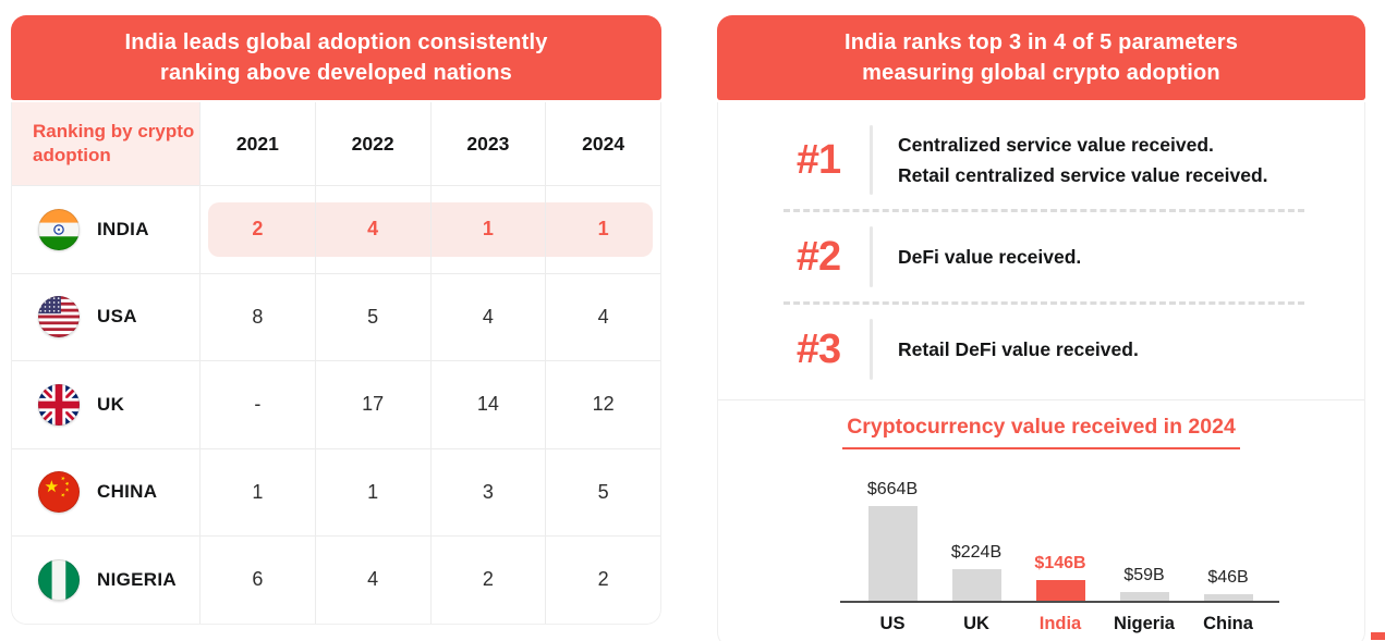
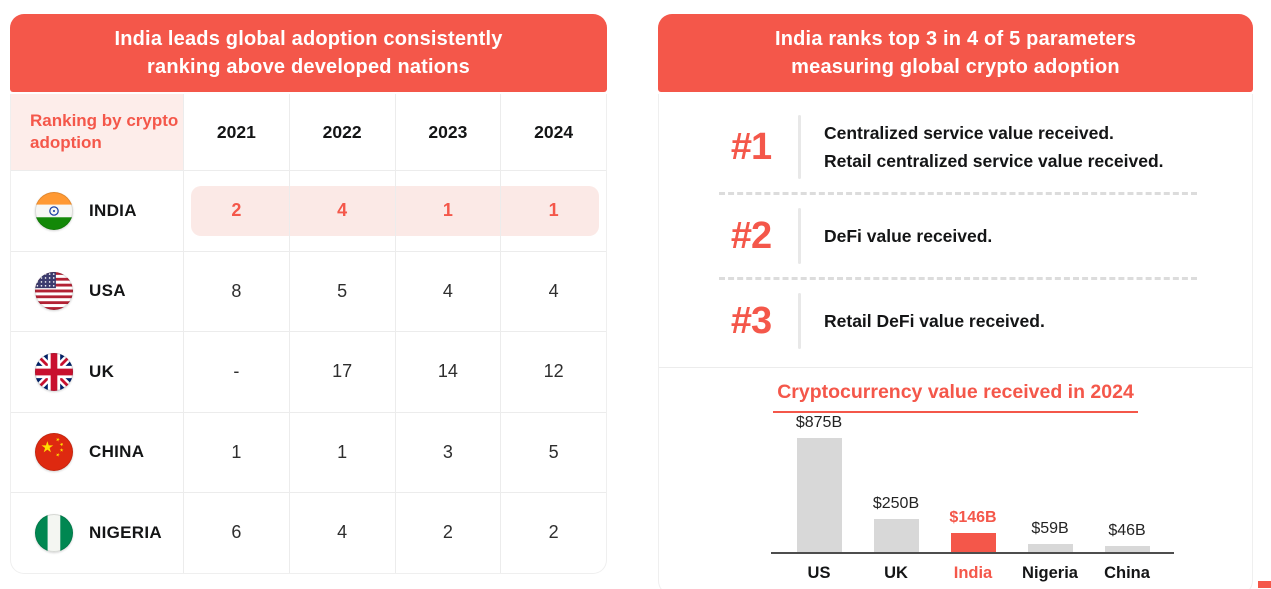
US: $664B -> $875B
UK: $224B -> $250B
